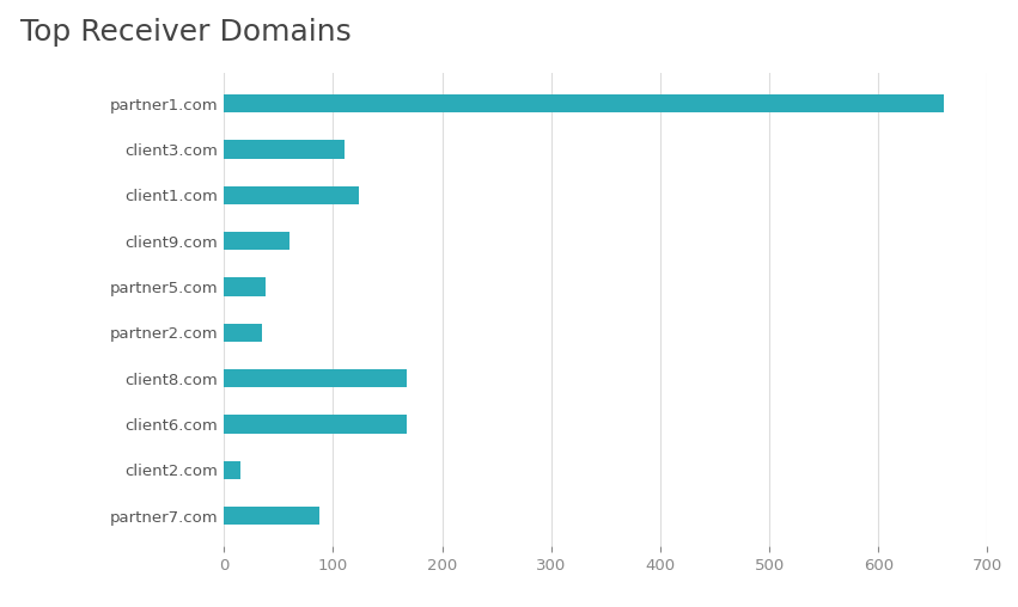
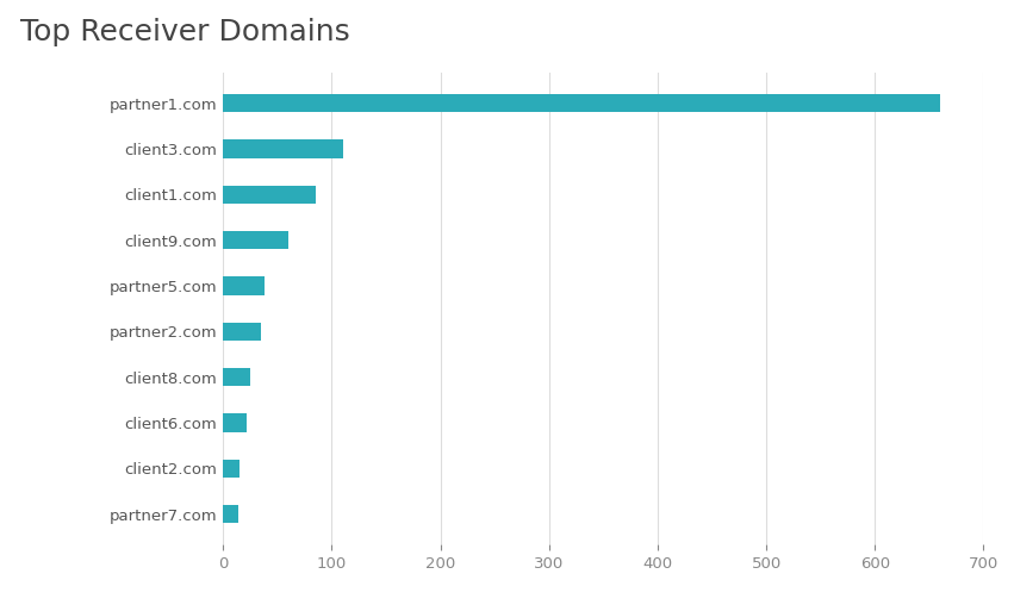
client1.com: 124 -> 85
client8.com: 168 -> 25
client6.com: 168 -> 22
partner7.com: 88 -> 14
